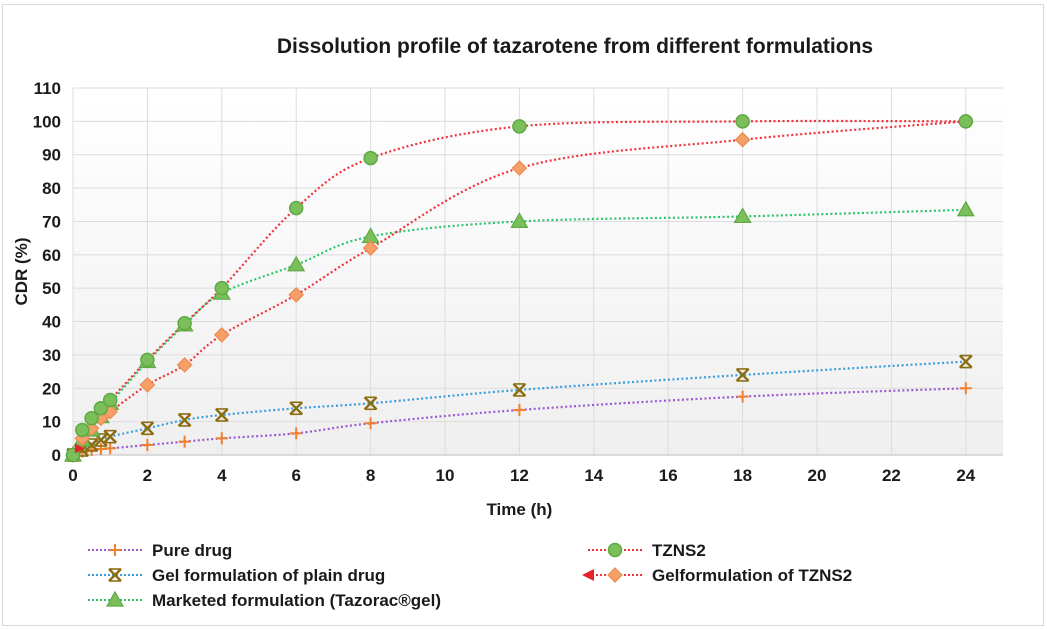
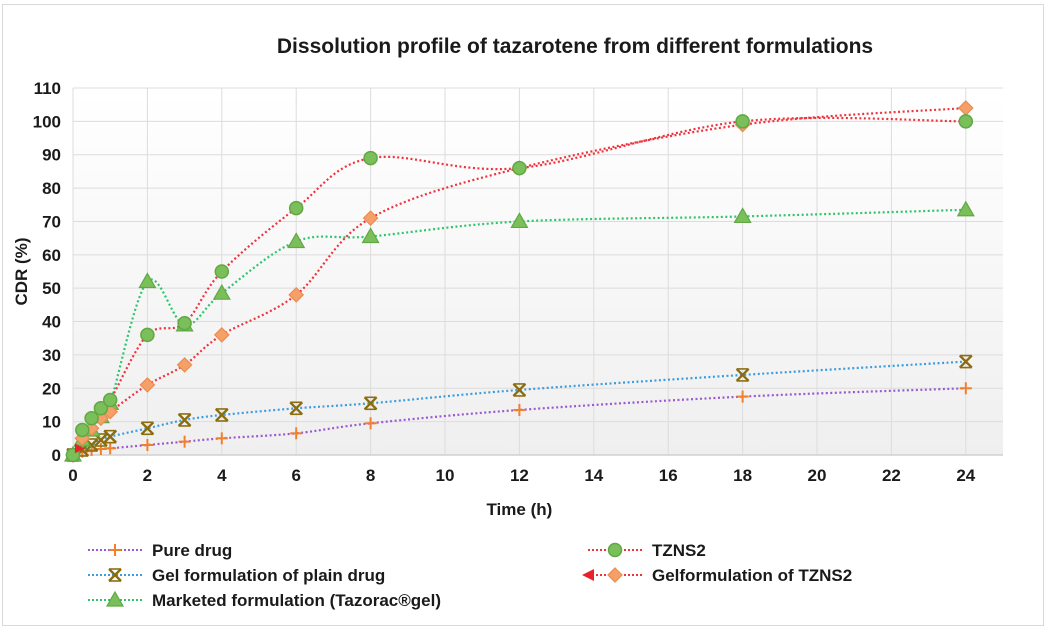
TZNS2/2: 28 -> 36
Marketed formulation (Tazorac®gel)/2: 28 -> 52
TZNS2/4: 50 -> 55
Marketed formulation (Tazorac®gel)/6: 57 -> 64
Gelformulation of TZNS2/8: 62 -> 71
TZNS2/12: 98 -> 86
Gelformulation of TZNS2/18: 94 -> 99
Gelformulation of TZNS2/24: 100 -> 104
